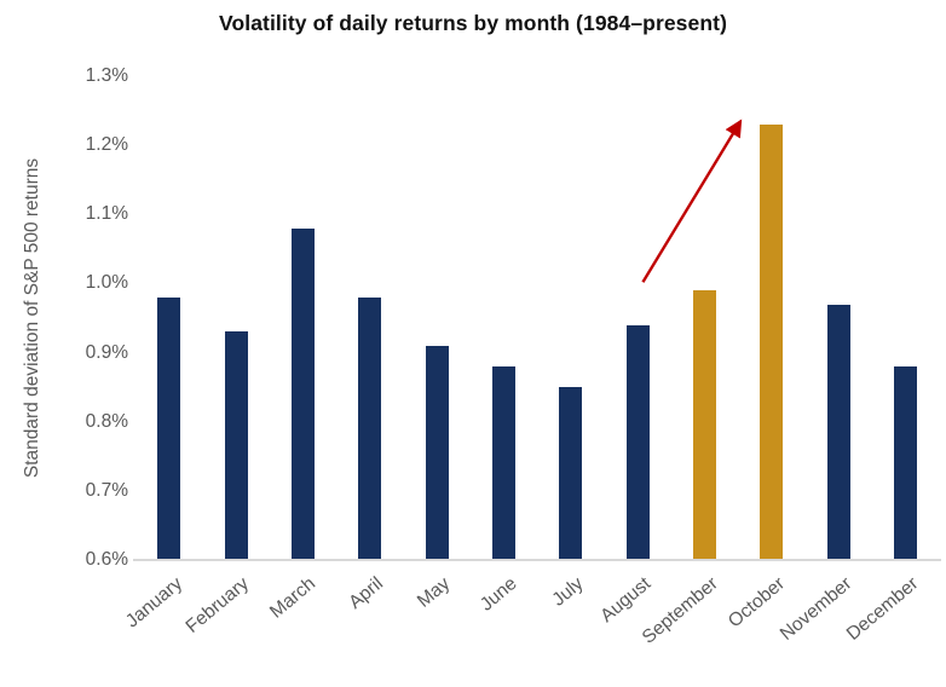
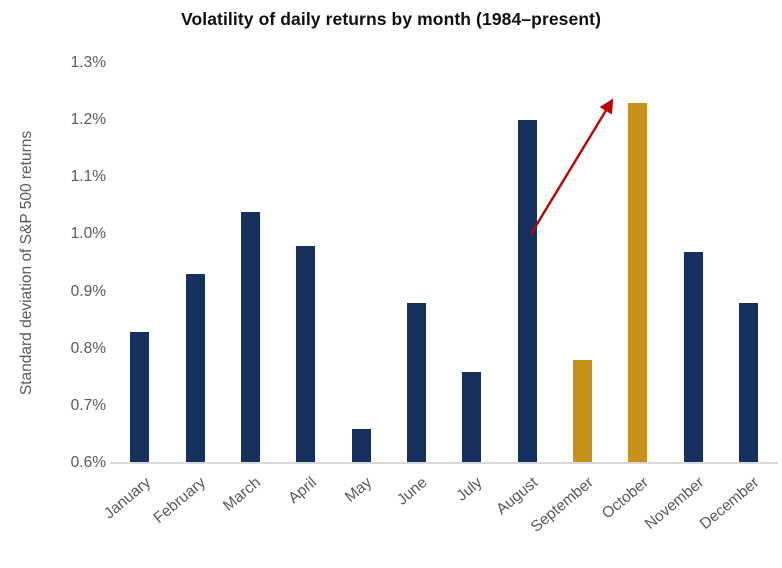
January: 0.98% -> 0.83%
March: 1.08% -> 1.04%
May: 0.91% -> 0.66%
July: 0.85% -> 0.76%
August: 0.94% -> 1.20%
September: 0.99% -> 0.78%
